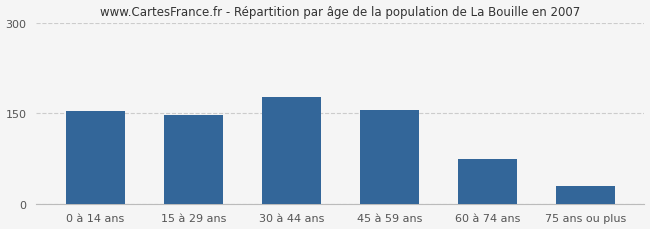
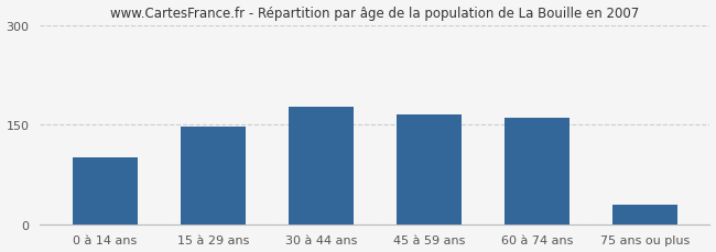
0 à 14 ans: 154 -> 100
45 à 59 ans: 155 -> 166
60 à 74 ans: 75 -> 160
